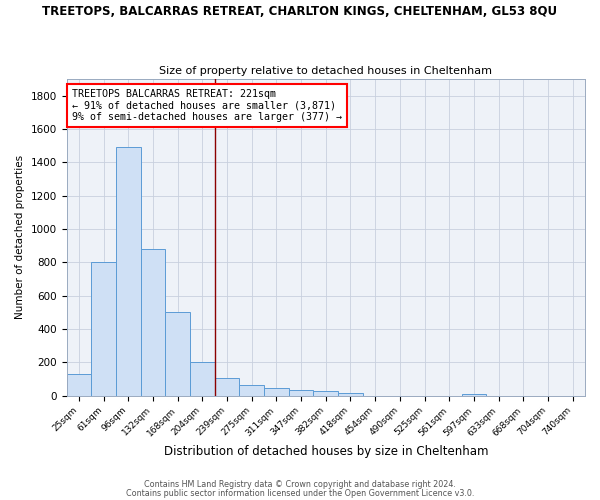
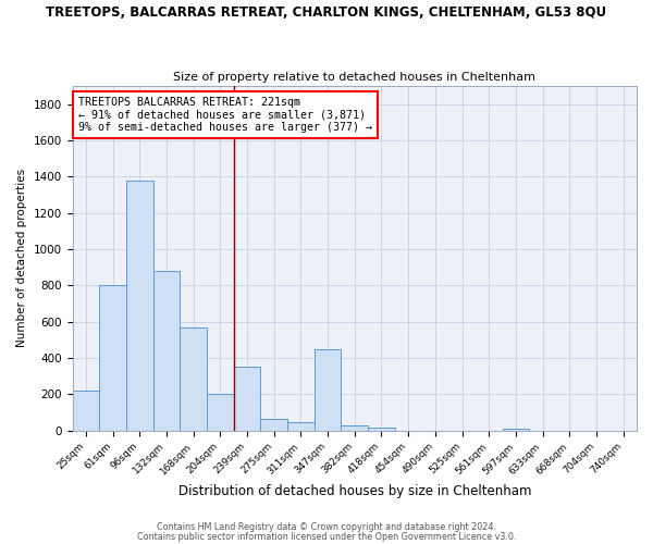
25sqm: 130 -> 220
96sqm: 1490 -> 1380
168sqm: 500 -> 570
239sqm: 100 -> 350
347sqm: 40 -> 450
